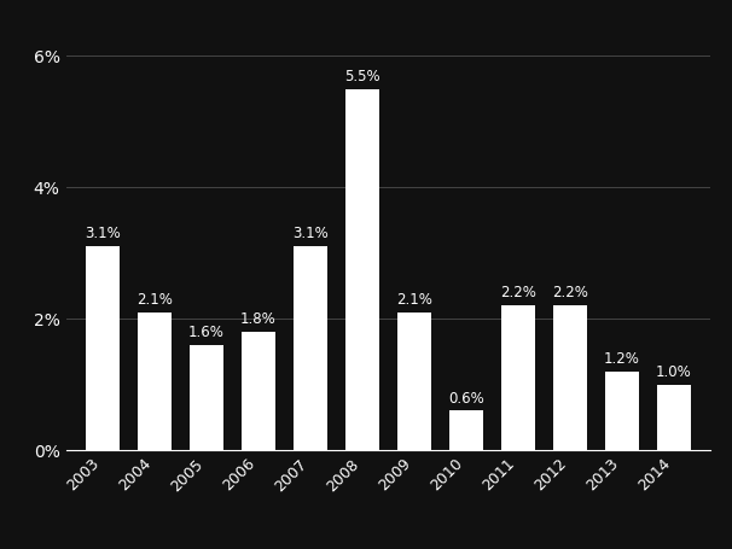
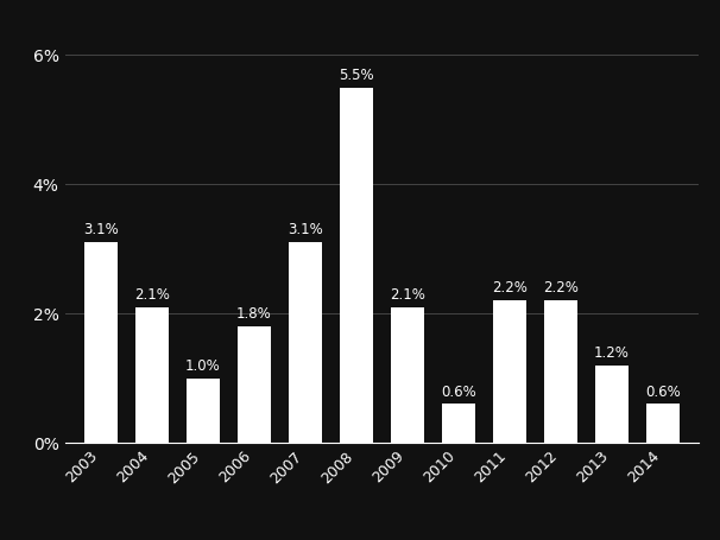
2005: 1.6% -> 1.0%
2014: 1.0% -> 0.6%
